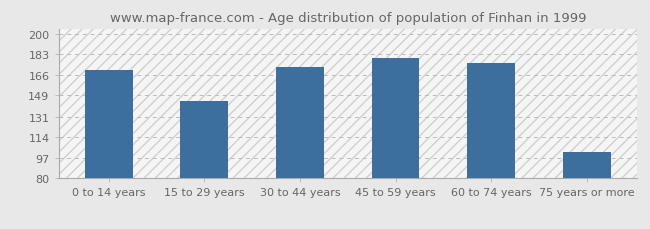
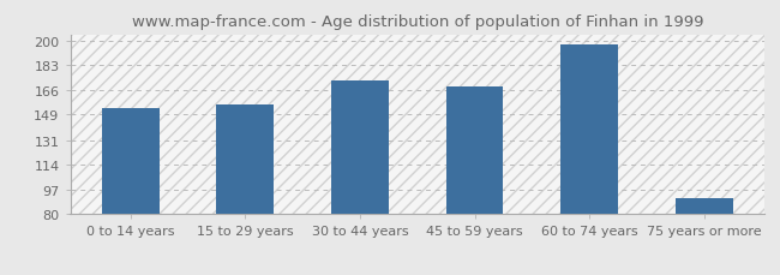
0 to 14 years: 170 -> 153
15 to 29 years: 144 -> 156
45 to 59 years: 180 -> 168
60 to 74 years: 176 -> 197
75 years or more: 102 -> 91
